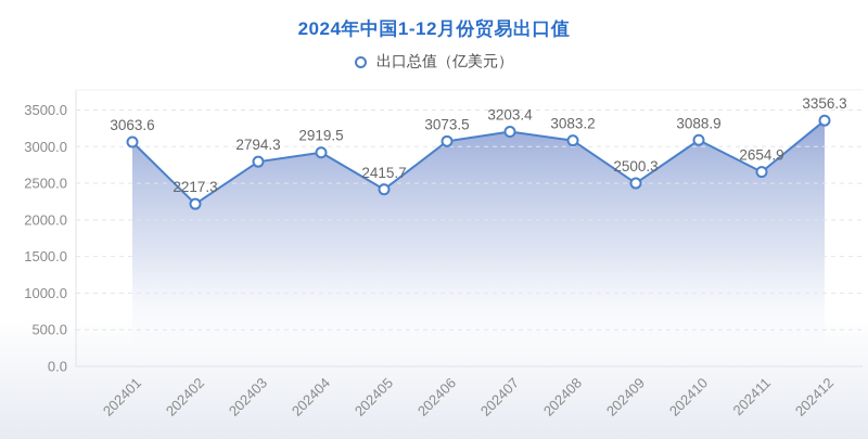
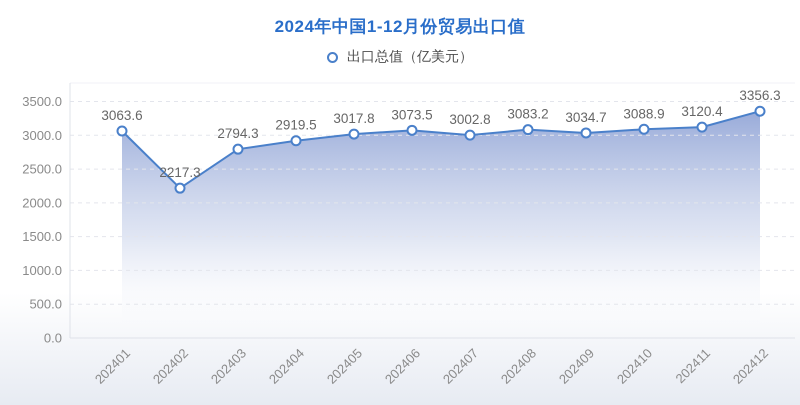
202405: 2415.7 -> 3017.8
202407: 3203.4 -> 3002.8
202409: 2500.3 -> 3034.7
202411: 2654.9 -> 3120.4
